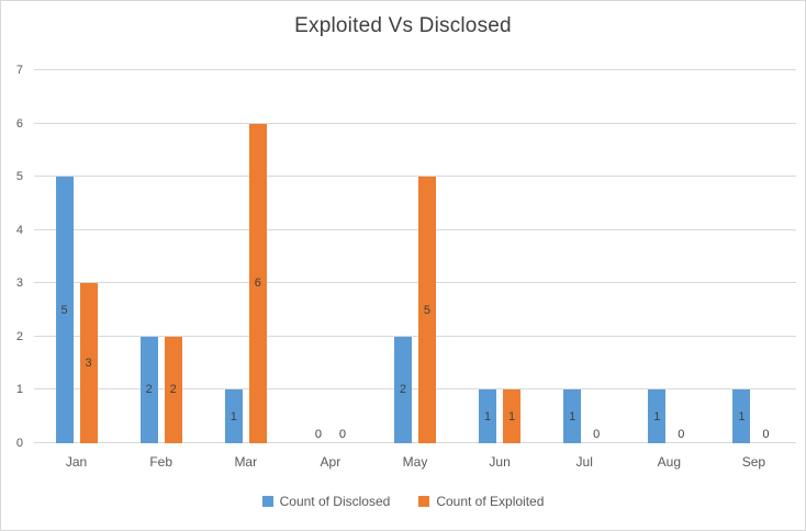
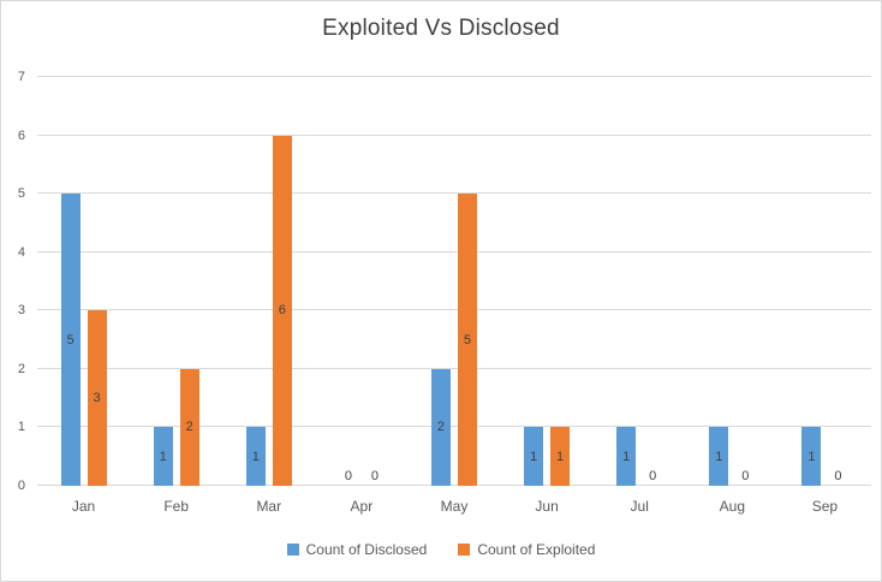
Count of Disclosed/Feb: 2 -> 1
